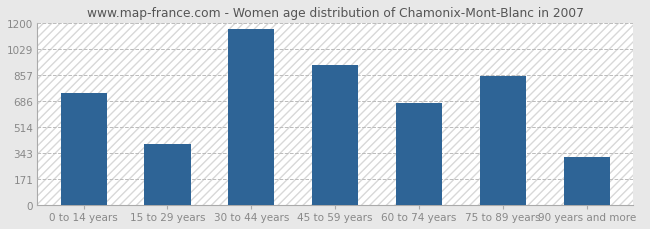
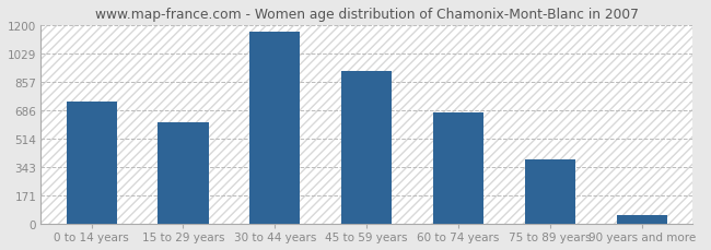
15 to 29 years: 400 -> 610
75 to 89 years: 850 -> 390
90 years and more: 320 -> 60
